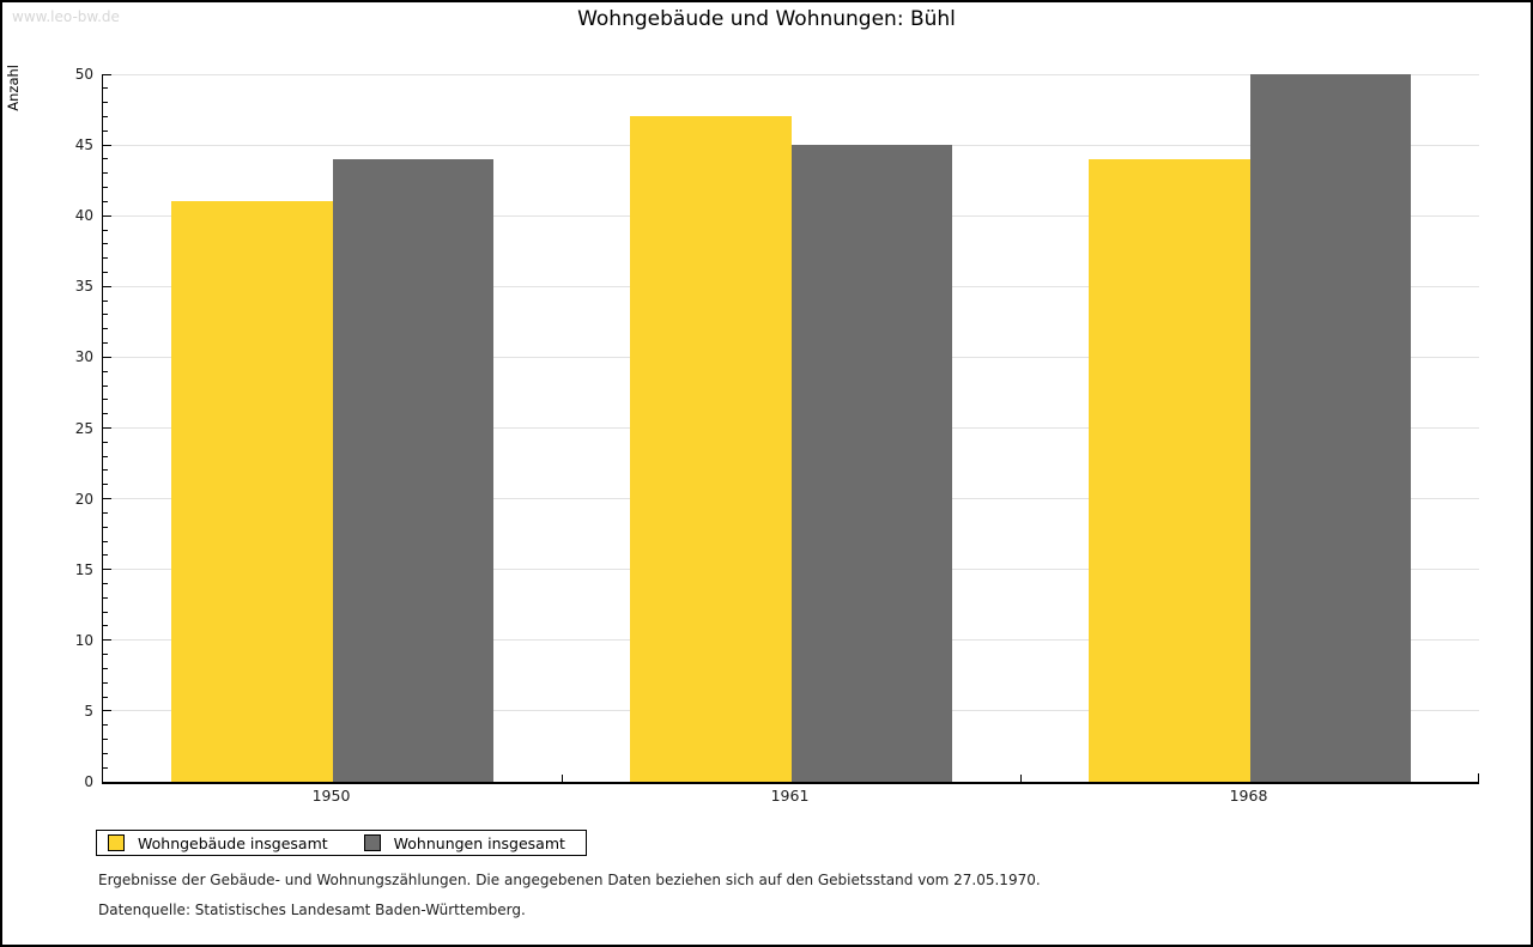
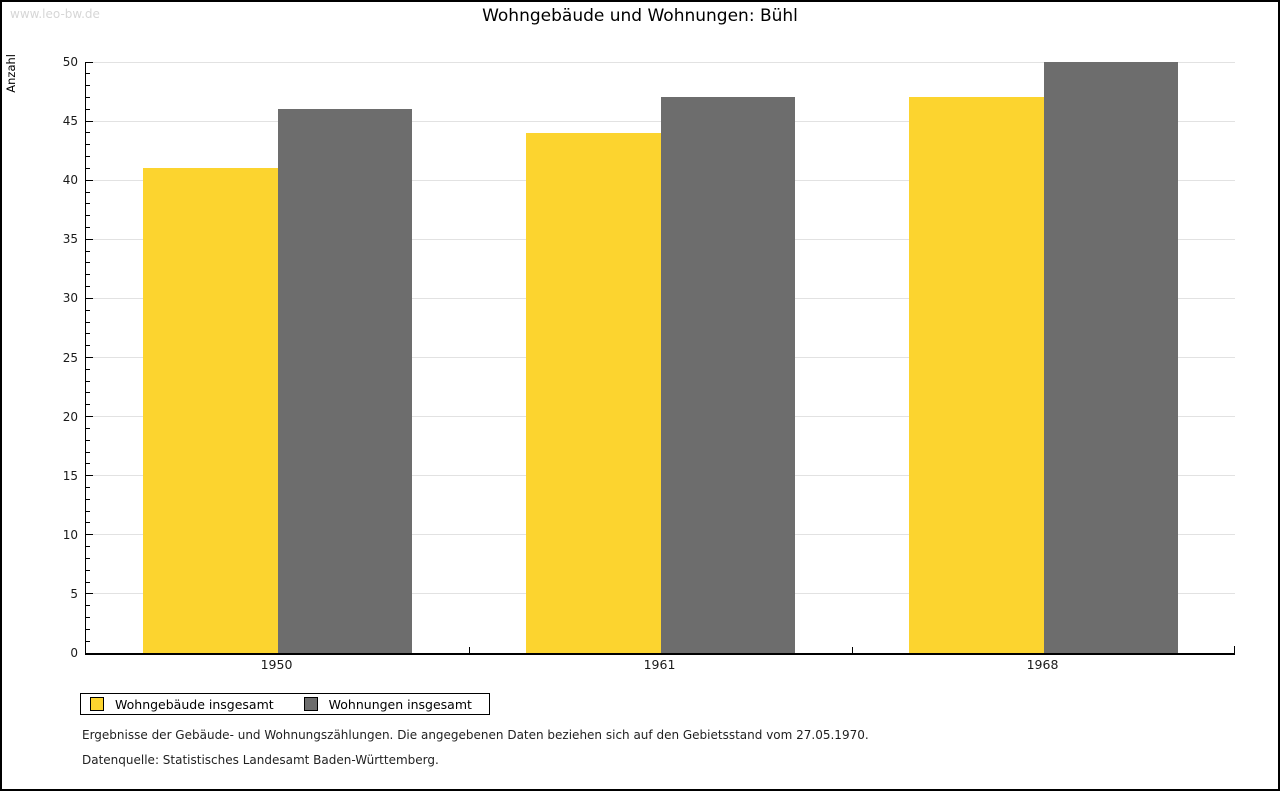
Wohnungen insgesamt/1950: 44 -> 46
Wohngebäude insgesamt/1961: 47 -> 44
Wohnungen insgesamt/1961: 45 -> 47
Wohngebäude insgesamt/1968: 44 -> 47
